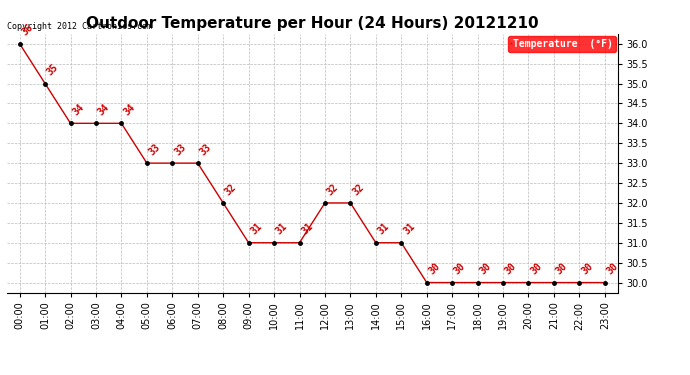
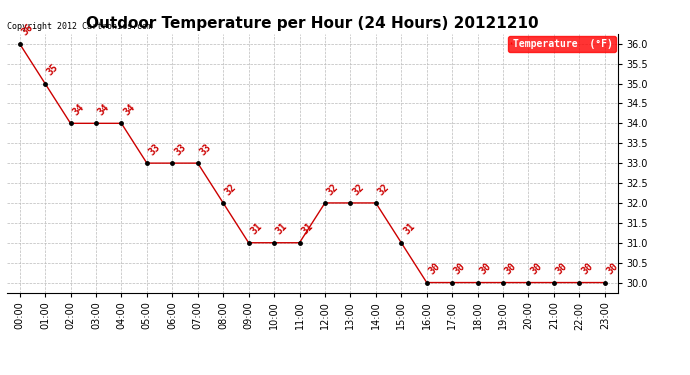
14:00: 31 -> 32
